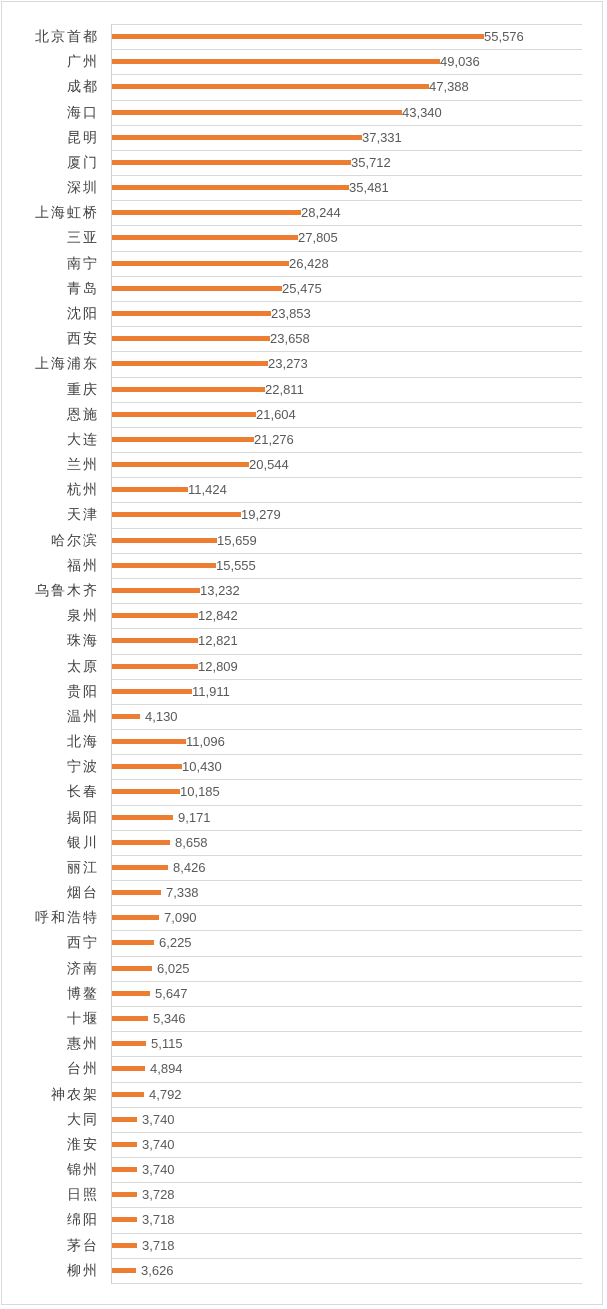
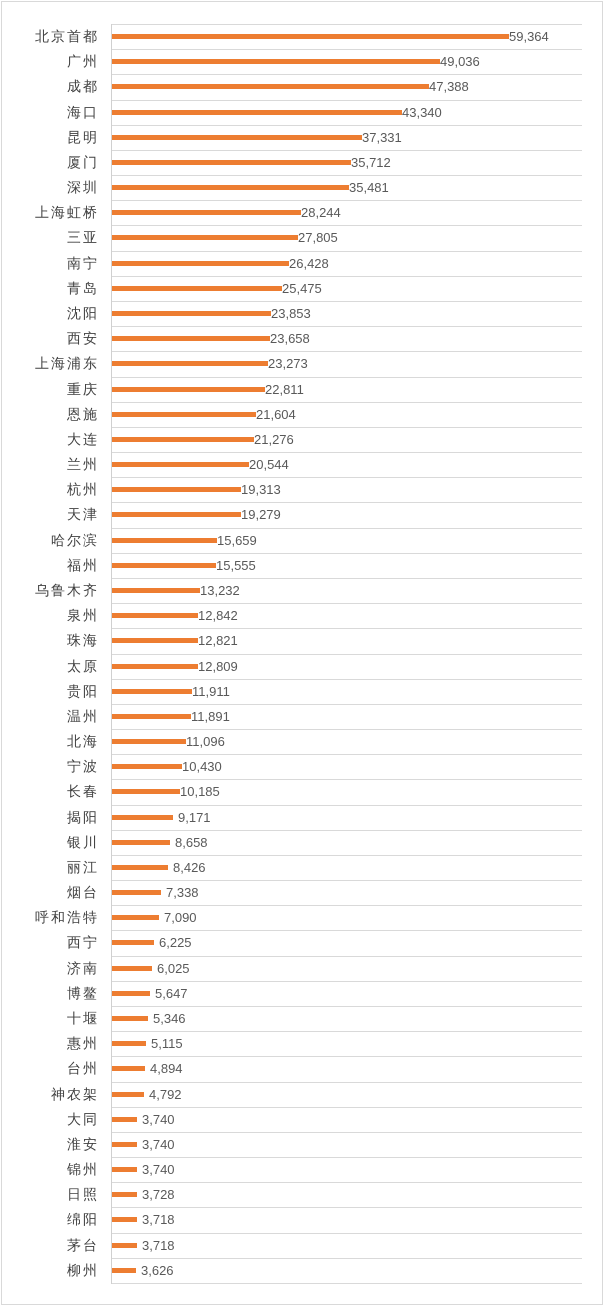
北京首都: 55,576 -> 59,364
杭州: 11,424 -> 19,313
温州: 4,130 -> 11,891
